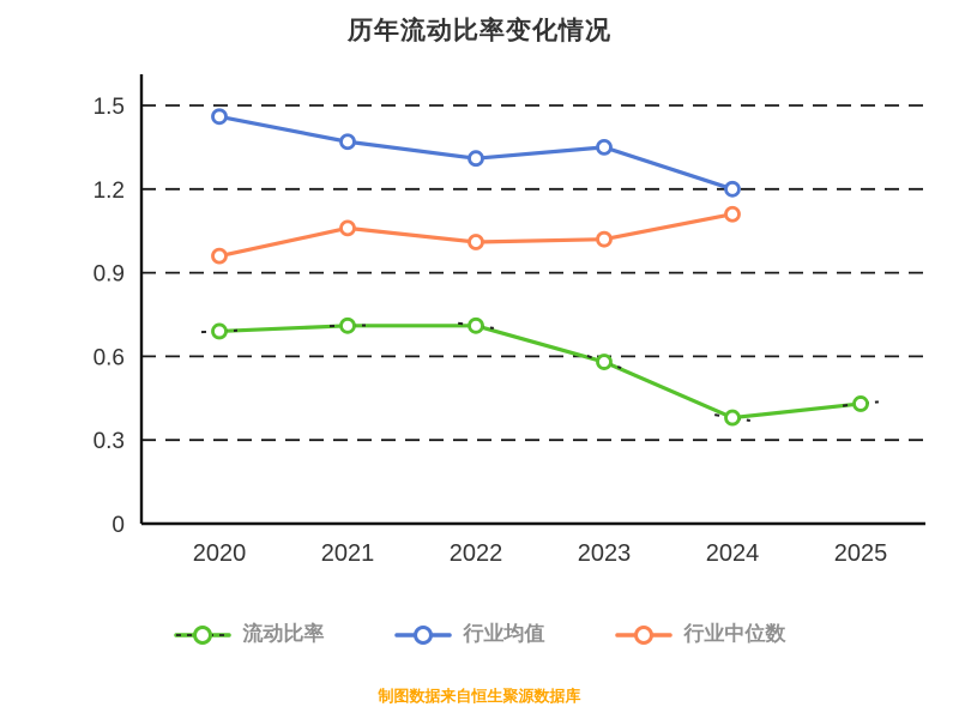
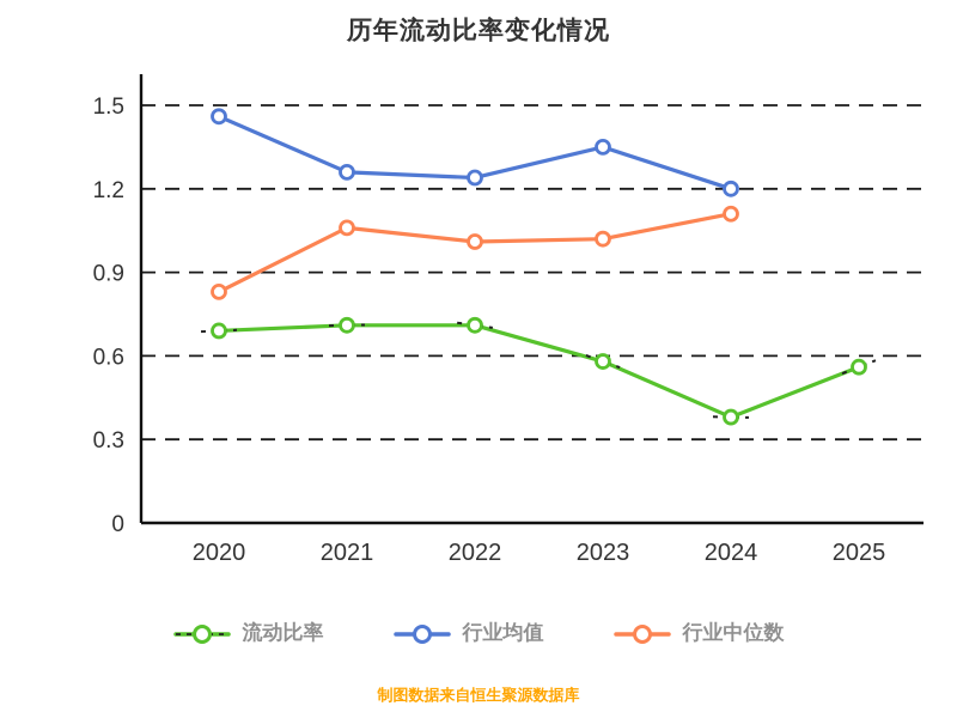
行业中位数/2020: 0.96 -> 0.83
行业均值/2021: 1.37 -> 1.26
行业均值/2022: 1.31 -> 1.24
流动比率/2025: 0.43 -> 0.56
